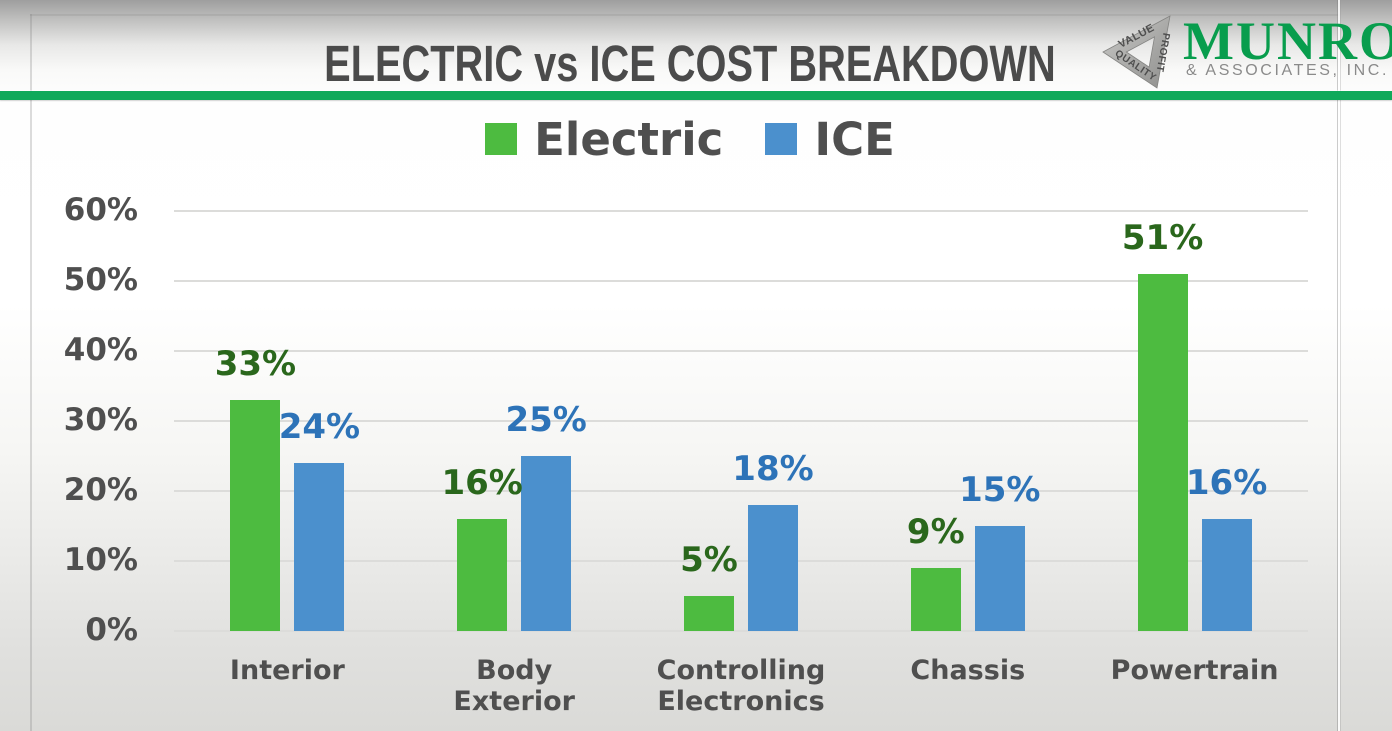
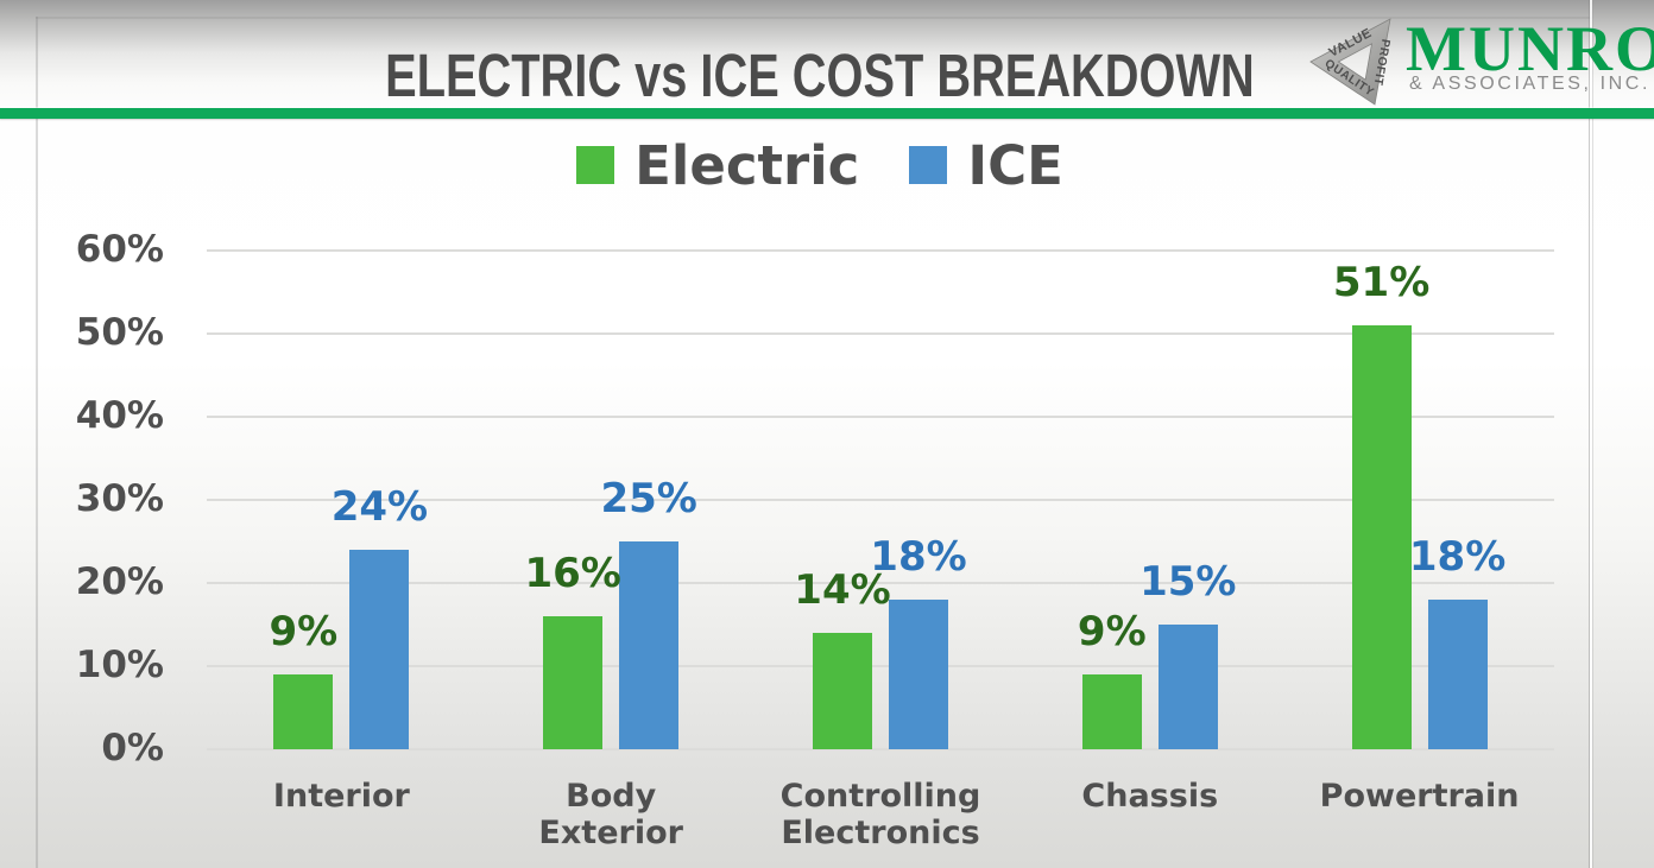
Electric/Interior: 33% -> 9%
Electric/Controlling Electronics: 5% -> 14%
ICE/Powertrain: 16% -> 18%
